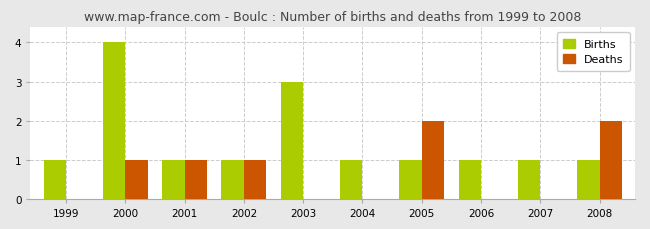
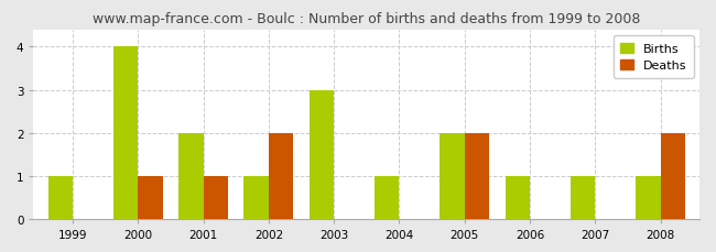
Births/2001: 1 -> 2
Deaths/2002: 1 -> 2
Births/2005: 1 -> 2
